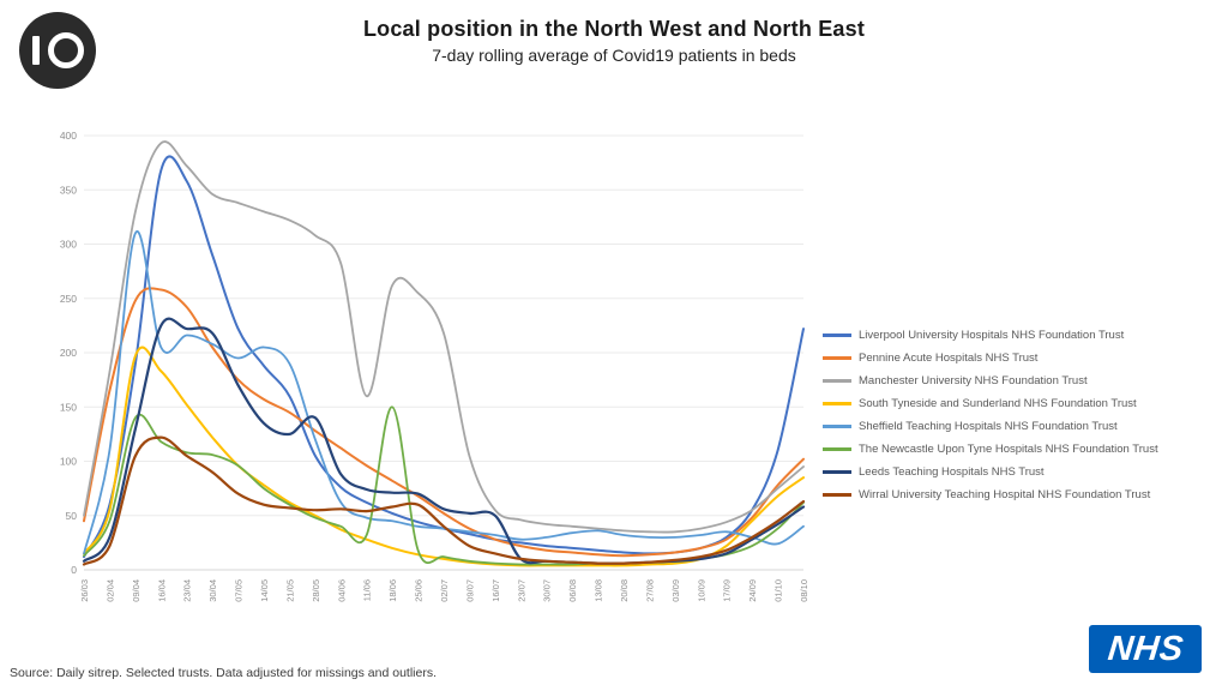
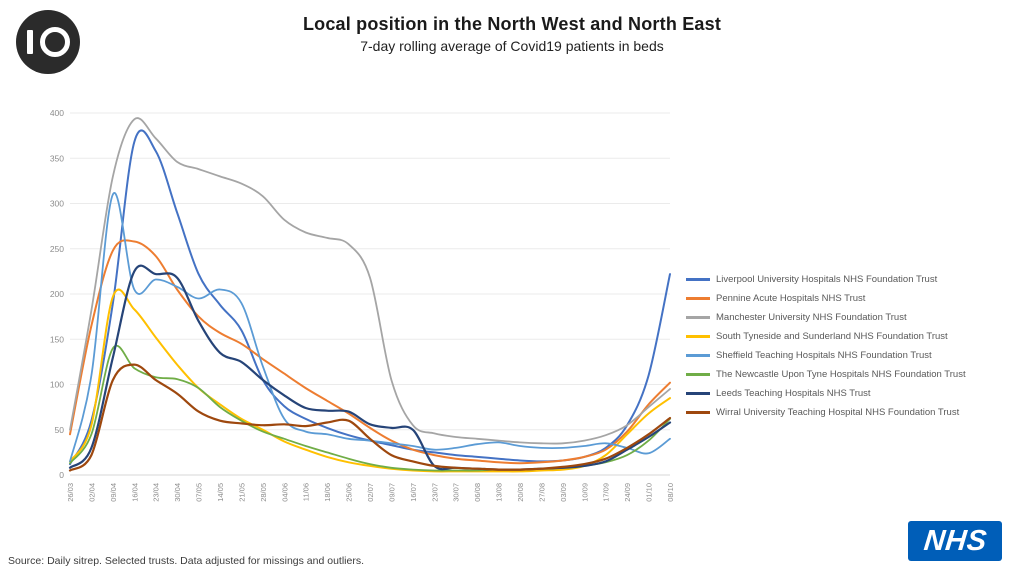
Leeds Teaching Hospitals NHS Trust/28/05: 140 -> 100
Manchester University NHS Foundation Trust/11/06: 160 -> 270
The Newcastle Upon Tyne Hospitals NHS Foundation Trust/18/06: 150 -> 20
